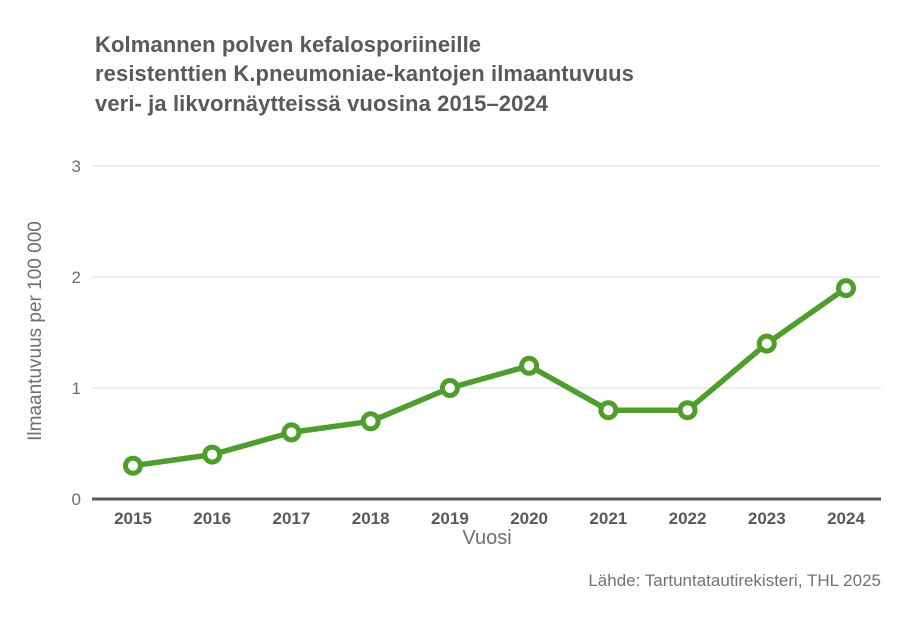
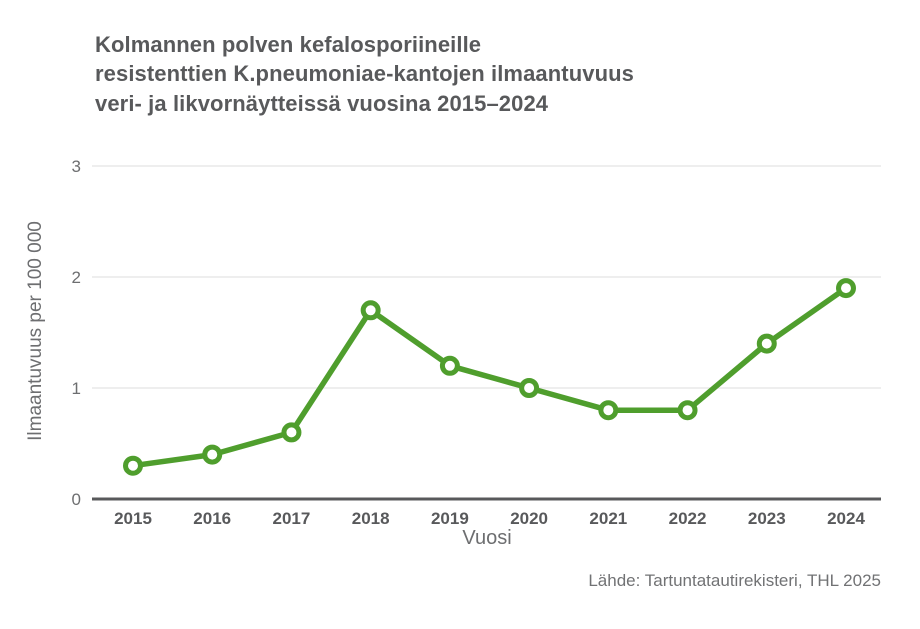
2018: 0.7 -> 1.7
2019: 1.0 -> 1.2
2020: 1.2 -> 1.0
